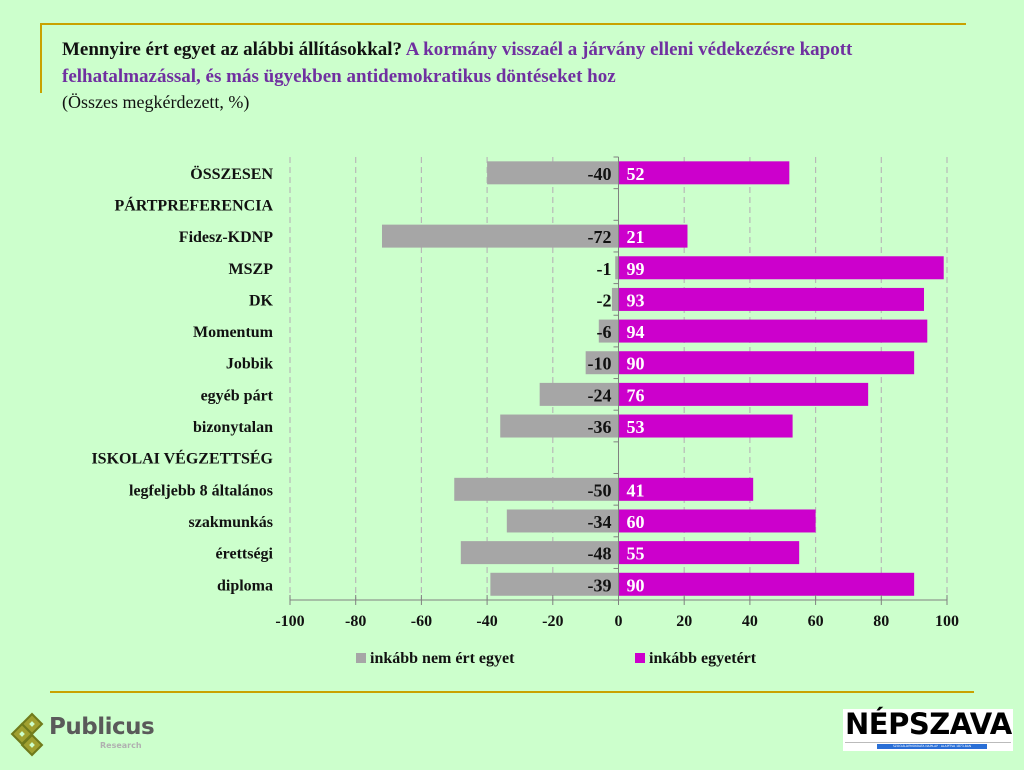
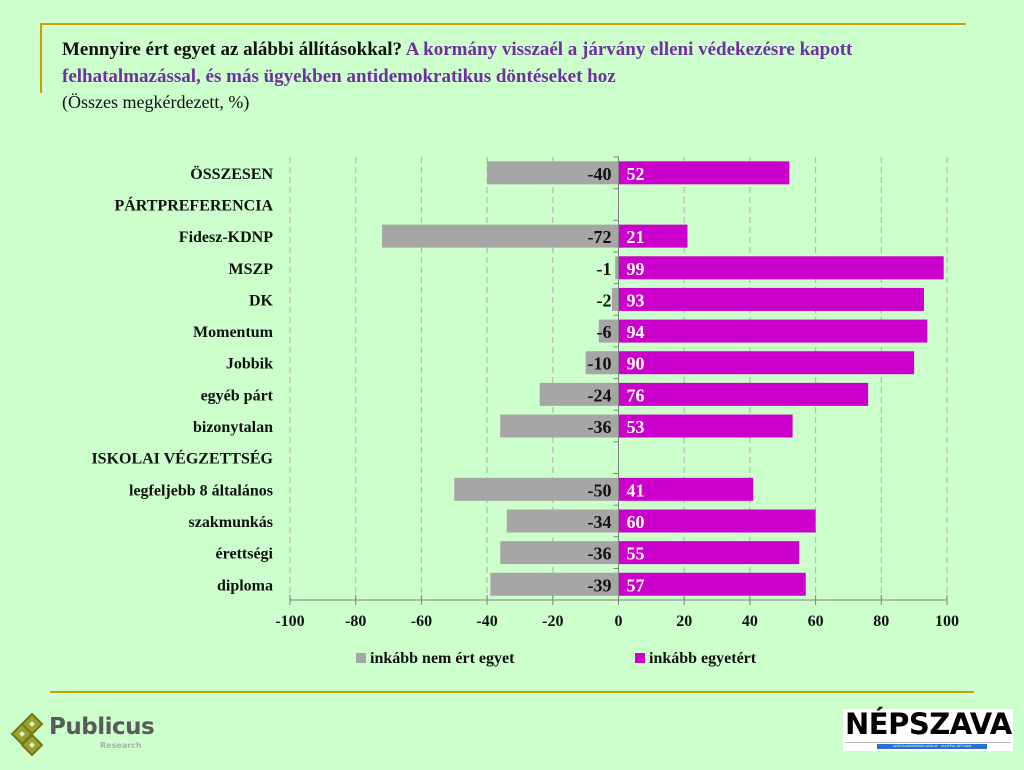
inkább nem ért egyet/érettségi: -48 -> -36
inkább egyetért/diploma: 90 -> 57
